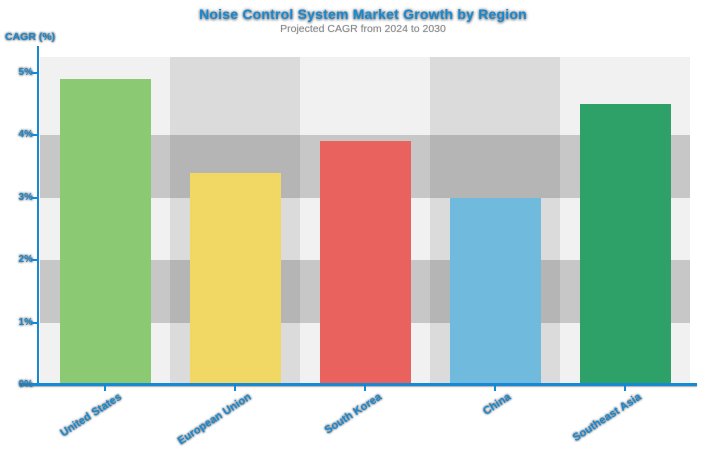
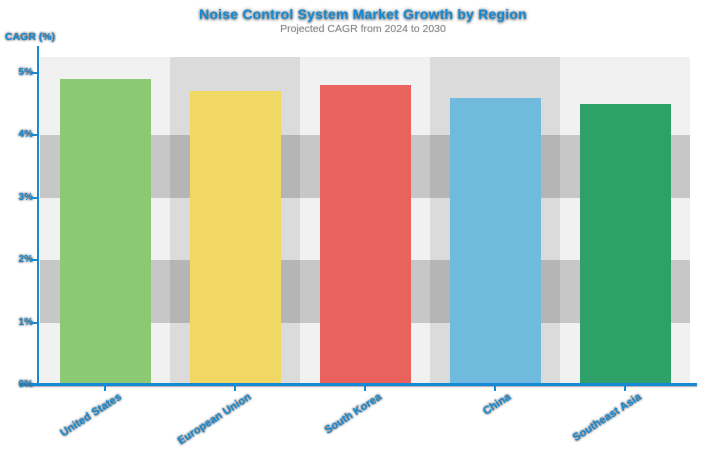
European Union: 3.4% -> 4.7%
South Korea: 3.9% -> 4.8%
China: 3.0% -> 4.6%
